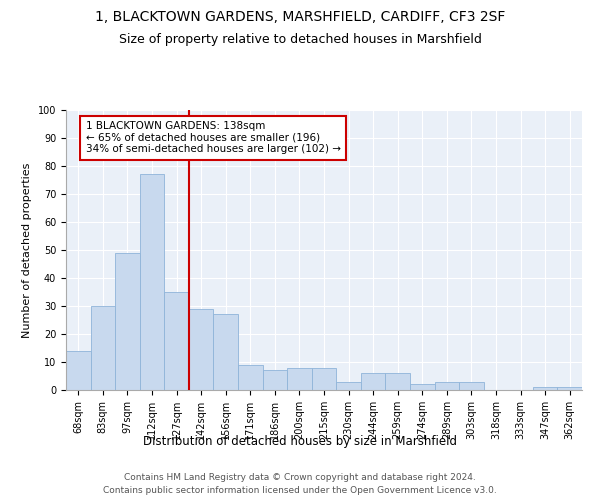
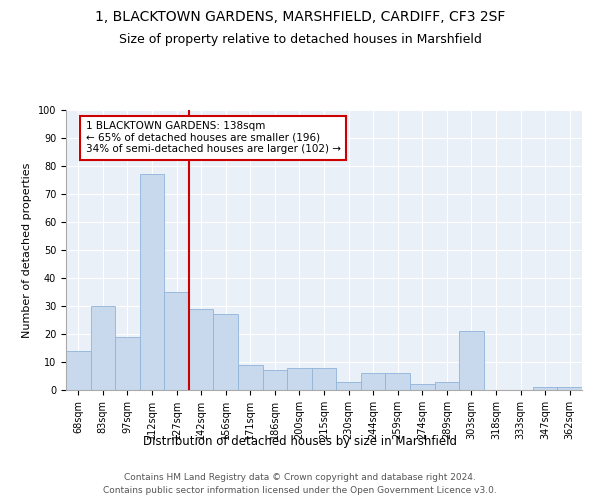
97sqm: 49 -> 19
303sqm: 3 -> 21
